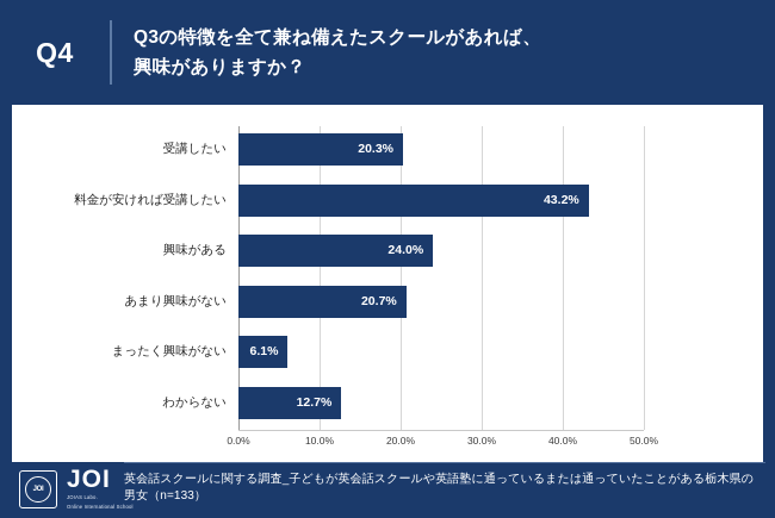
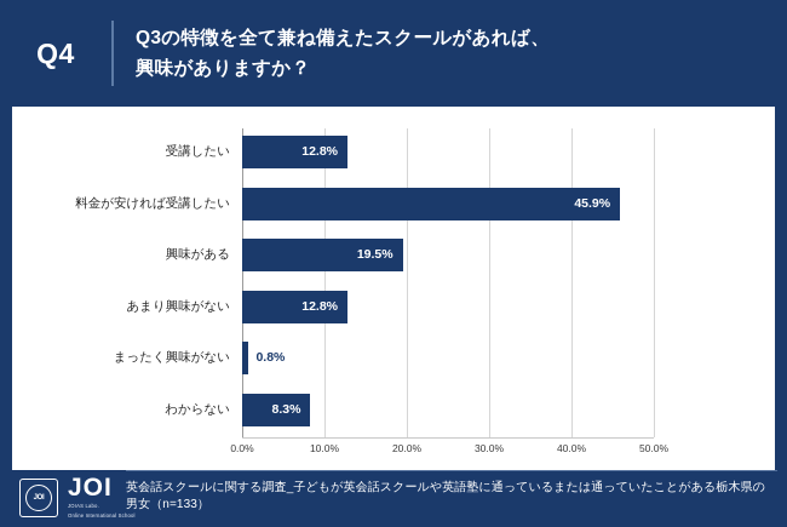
受講したい: 20.3% -> 12.8%
料金が安ければ受講したい: 43.2% -> 45.9%
興味がある: 24.0% -> 19.5%
あまり興味がない: 20.7% -> 12.8%
まったく興味がない: 6.1% -> 0.8%
わからない: 12.7% -> 8.3%
